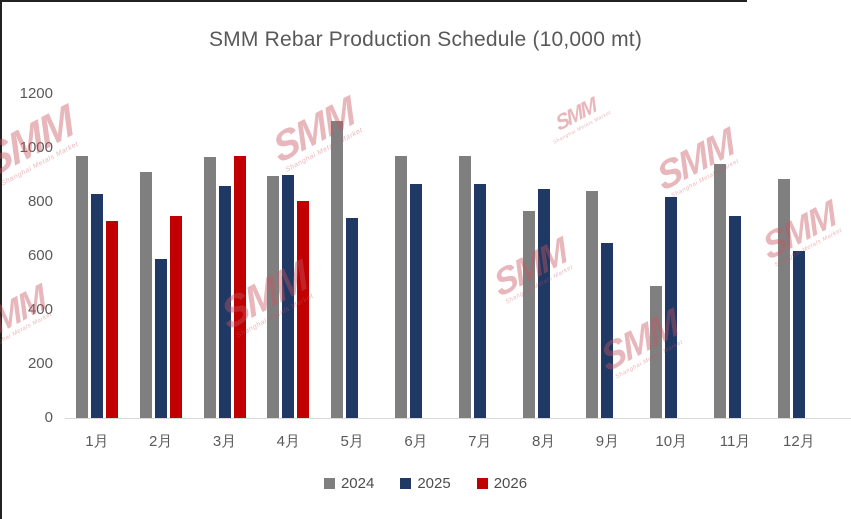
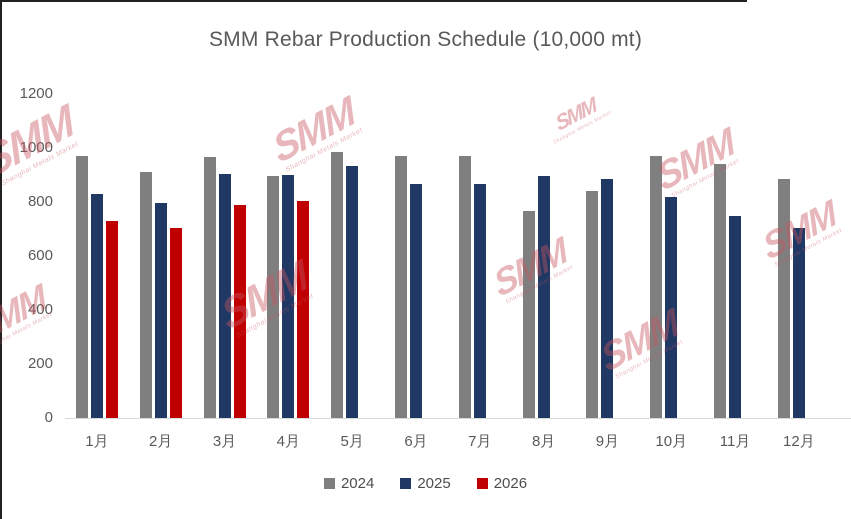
2025/2月: 590 -> 800
2026/2月: 750 -> 700
2025/3月: 860 -> 900
2026/3月: 970 -> 790
2024/5月: 1100 -> 980
2025/5月: 740 -> 940
2025/8月: 850 -> 900
2025/9月: 650 -> 880
2024/10月: 490 -> 970
2025/12月: 620 -> 700
